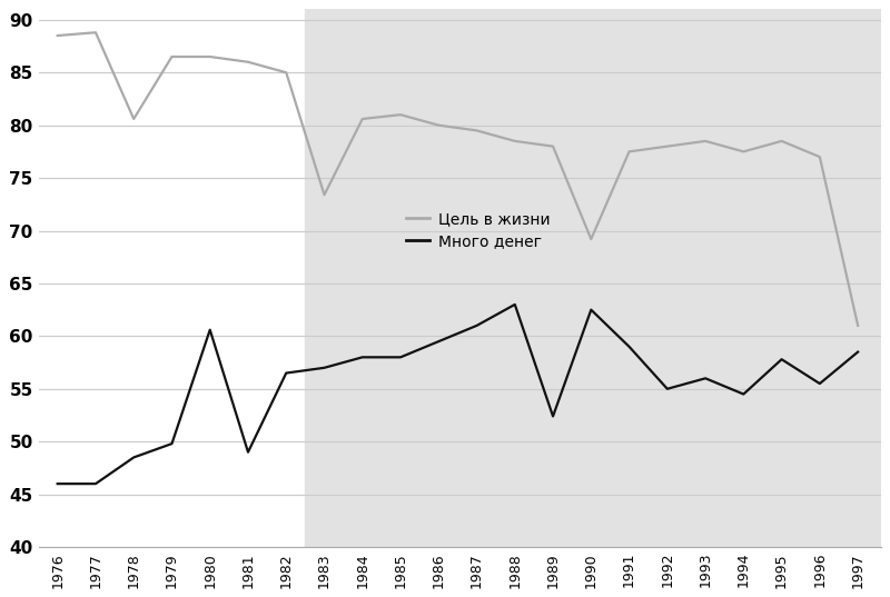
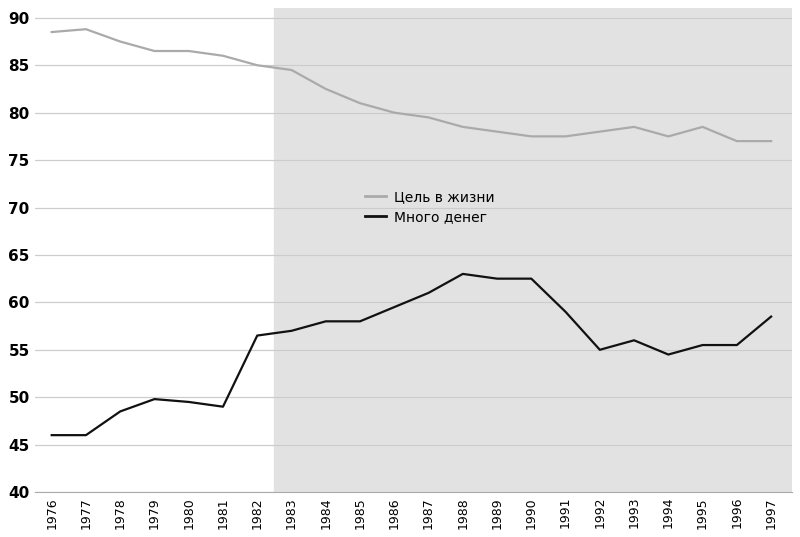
Цель в жизни/1978: 80.6 -> 87.5
Много денег/1980: 60.6 -> 49.5
Цель в жизни/1983: 73.4 -> 84.5
Цель в жизни/1984: 80.6 -> 82.5
Много денег/1989: 52.4 -> 62.5
Цель в жизни/1990: 69.2 -> 77.5
Много денег/1995: 57.8 -> 55.5
Цель в жизни/1997: 61.0 -> 77.0
